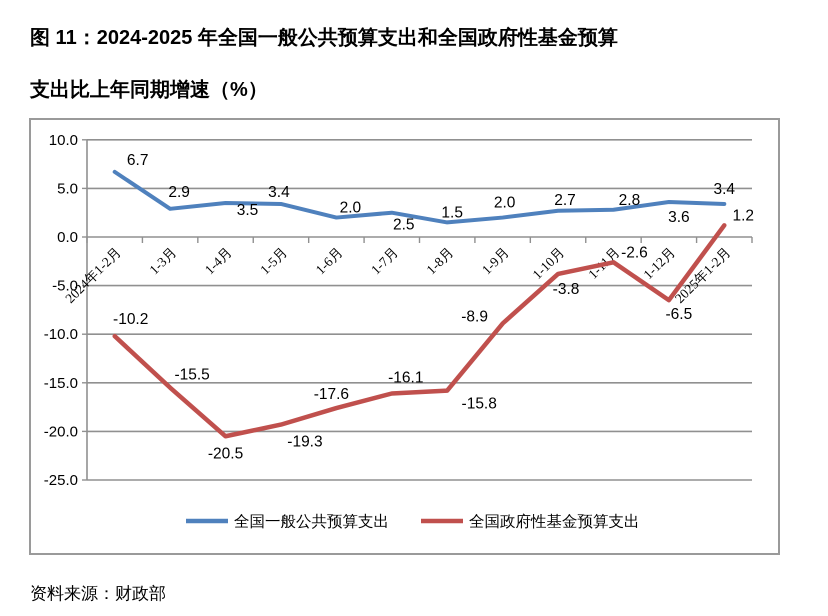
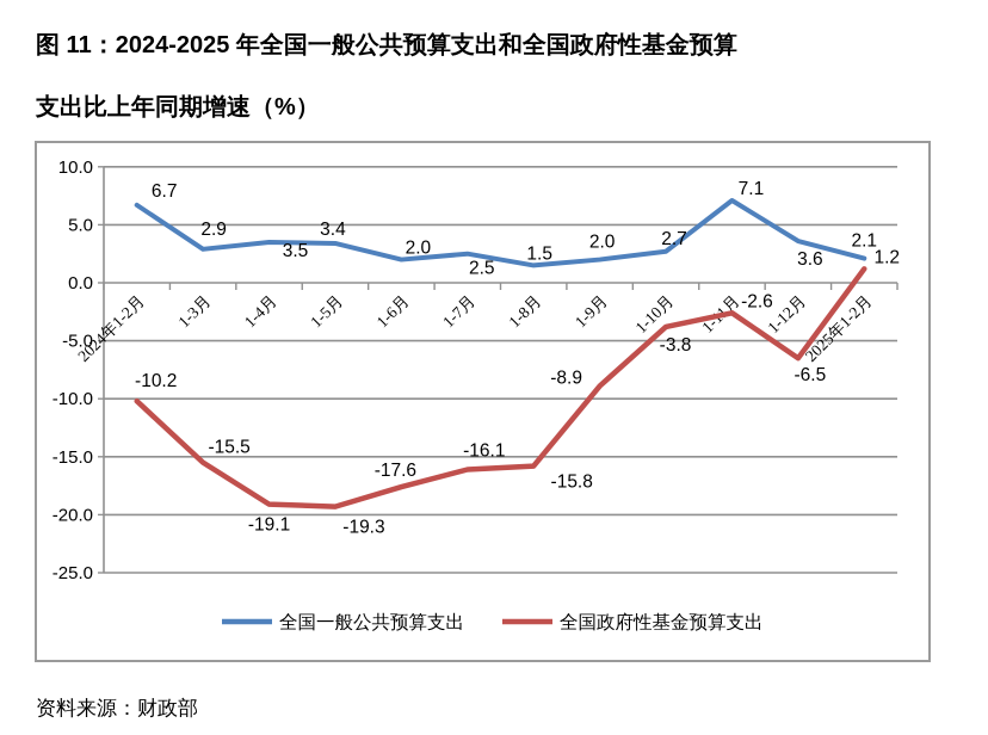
全国政府性基金预算支出/1-4月: -20.5 -> -19.1
全国一般公共预算支出/1-11月: 2.8 -> 7.1
全国一般公共预算支出/2025年1-2月: 3.4 -> 2.1
